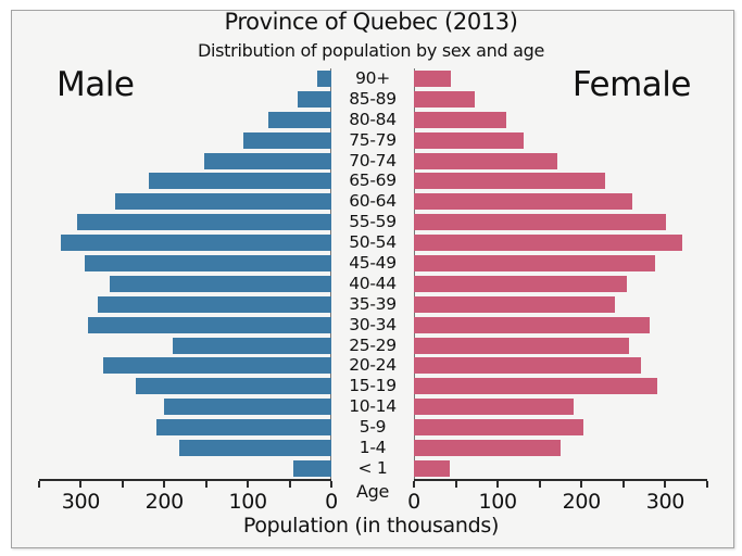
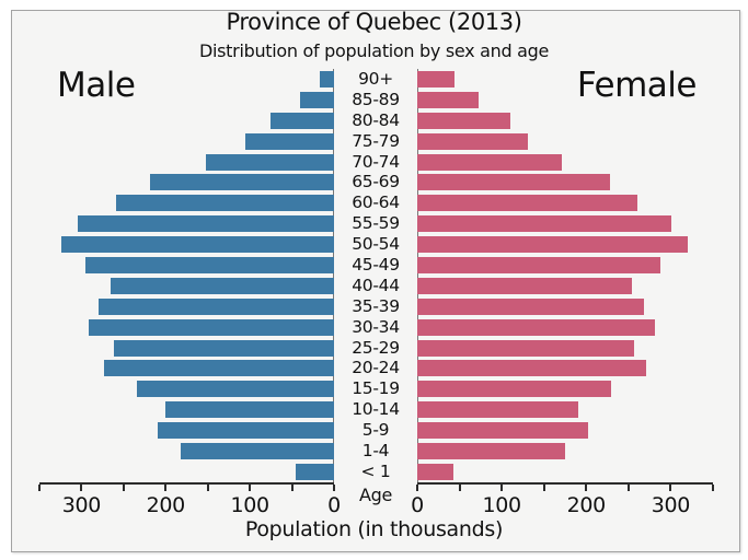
Female/35-39: 240 -> 270
Male/25-29: 190 -> 260
Female/15-19: 290 -> 230
